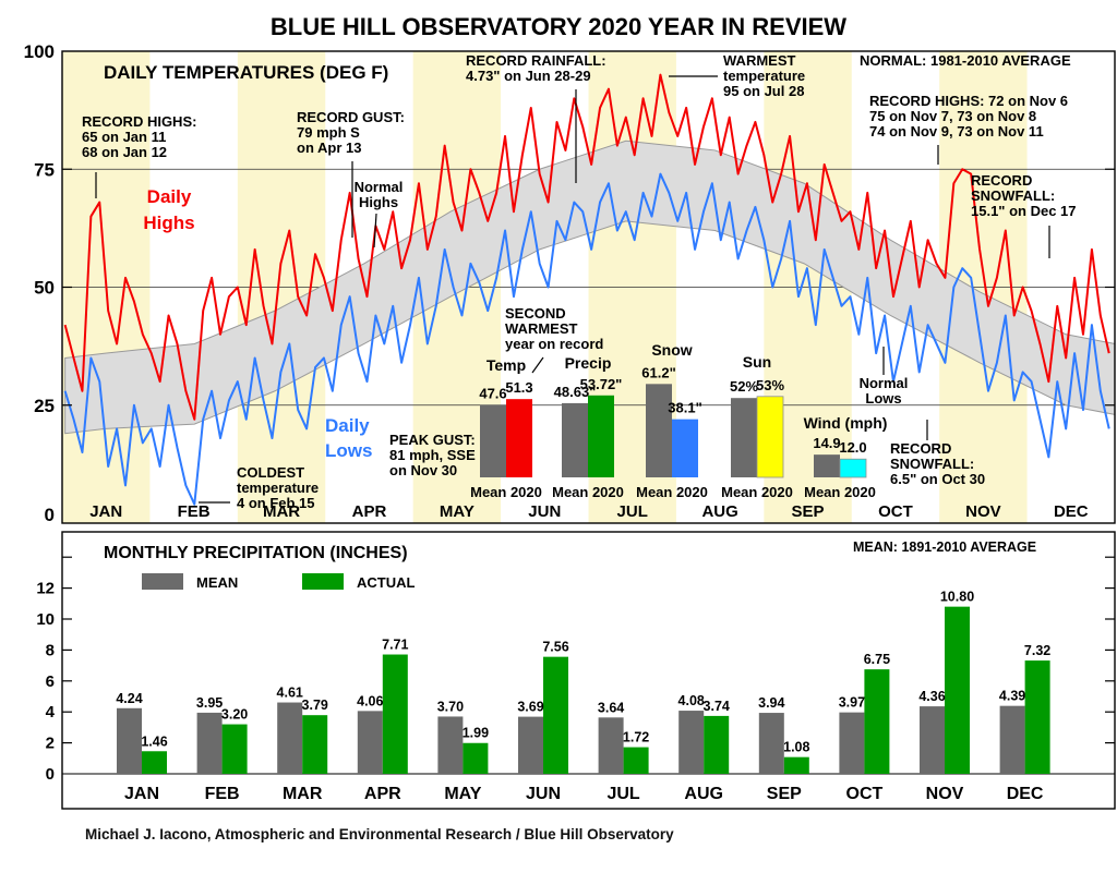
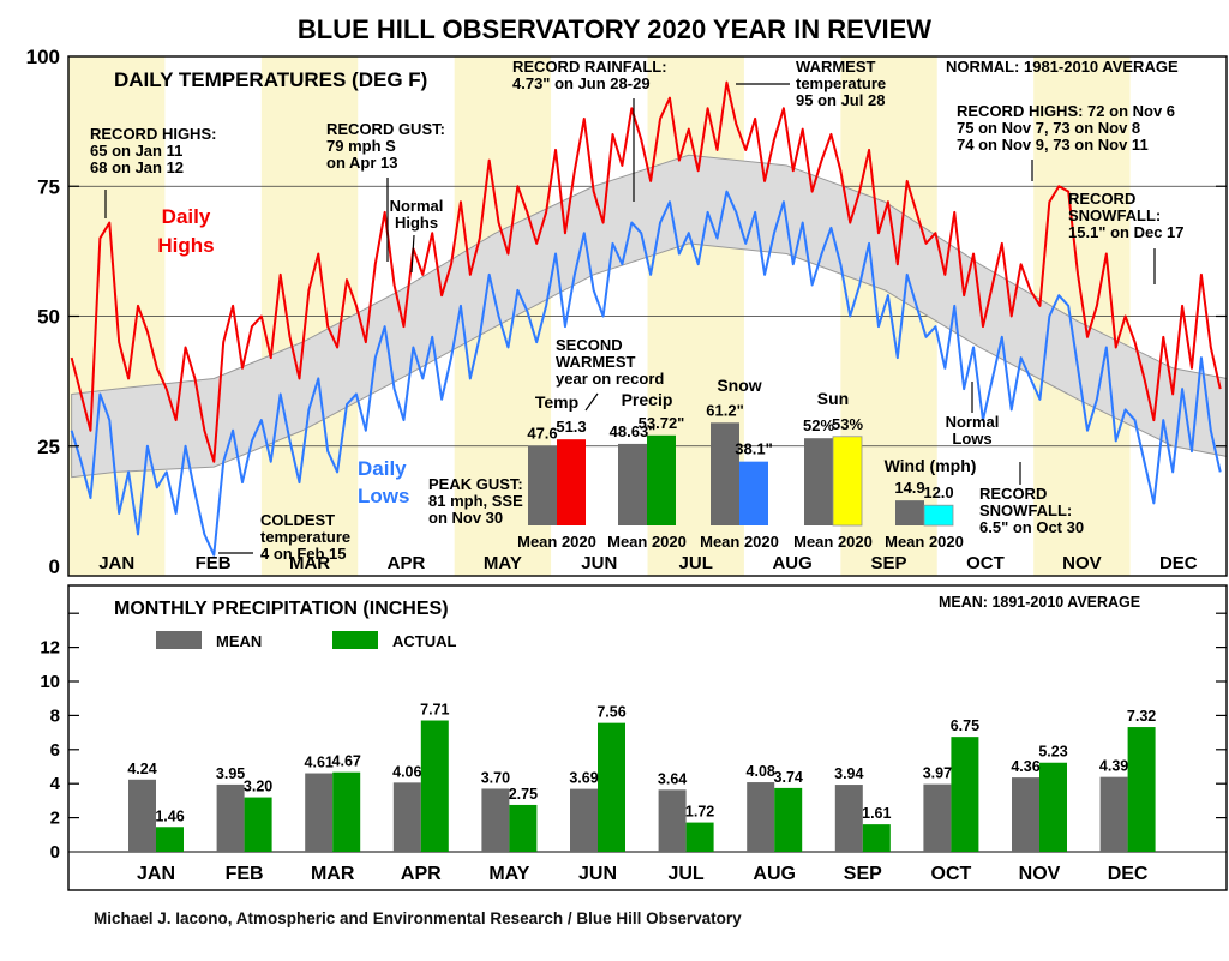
MONTHLY PRECIPITATION (INCHES)/ACTUAL/MAR: 3.79 -> 4.67
MONTHLY PRECIPITATION (INCHES)/ACTUAL/MAY: 1.99 -> 2.75
MONTHLY PRECIPITATION (INCHES)/ACTUAL/SEP: 1.08 -> 1.61
MONTHLY PRECIPITATION (INCHES)/ACTUAL/NOV: 10.80 -> 5.23
